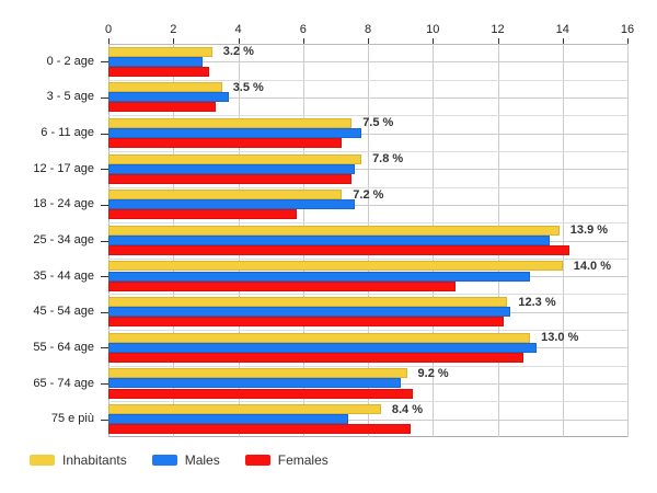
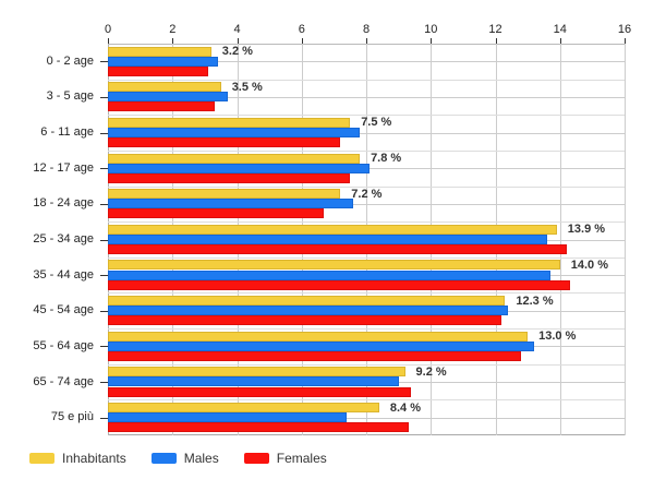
Males/0 - 2 age: 2.9 -> 3.4
Males/12 - 17 age: 7.6 -> 8.1
Females/18 - 24 age: 5.8 -> 6.7
Males/35 - 44 age: 13.0 -> 13.7
Females/35 - 44 age: 10.7 -> 14.3
